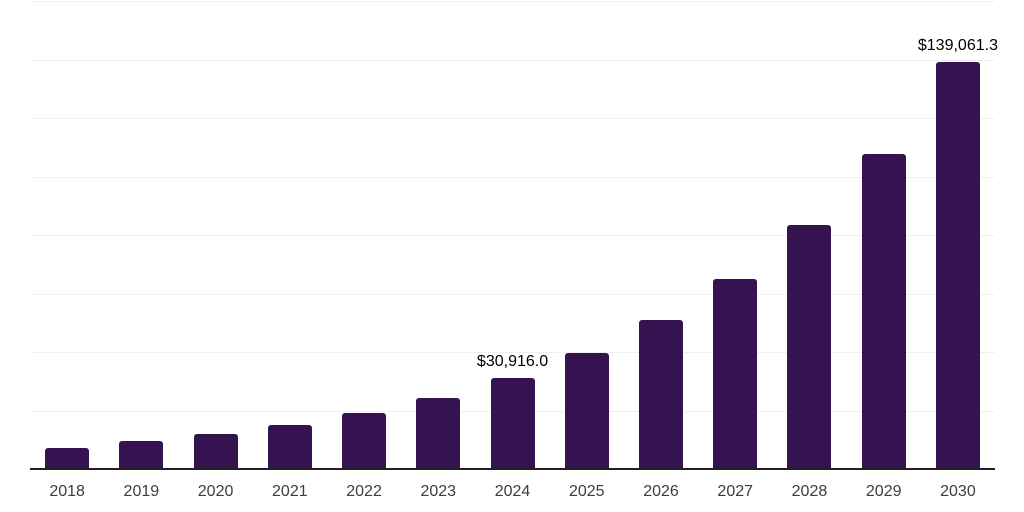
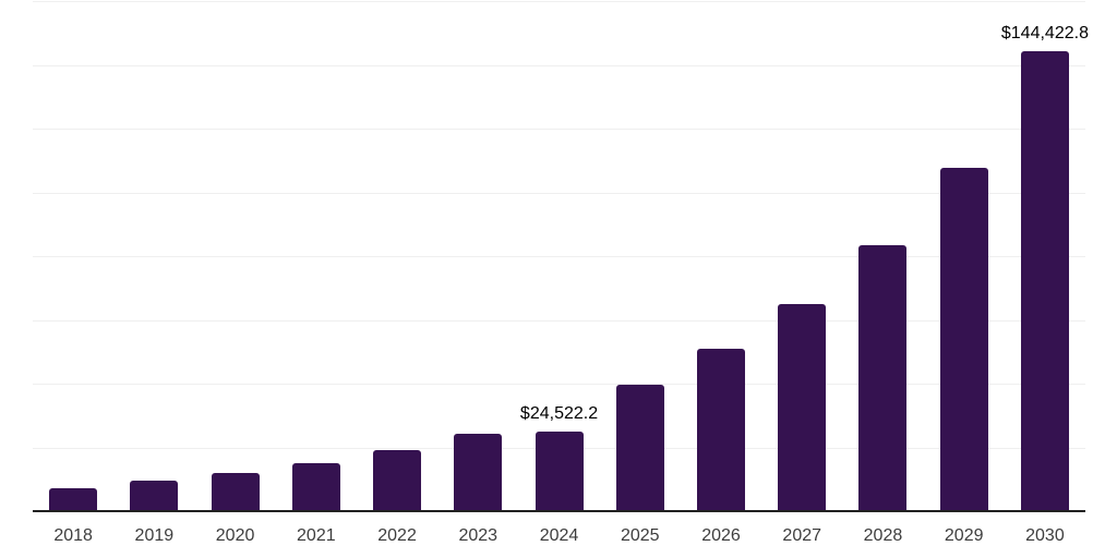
2024: $30,916.0 -> $24,522.2
2030: $139,061.3 -> $144,422.8
